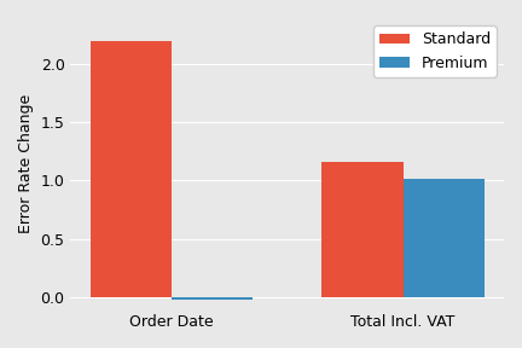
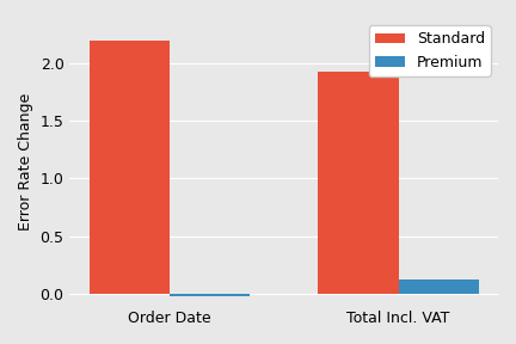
Standard/Total Incl. VAT: 1.16 -> 1.93
Premium/Total Incl. VAT: 1.02 -> 0.12
